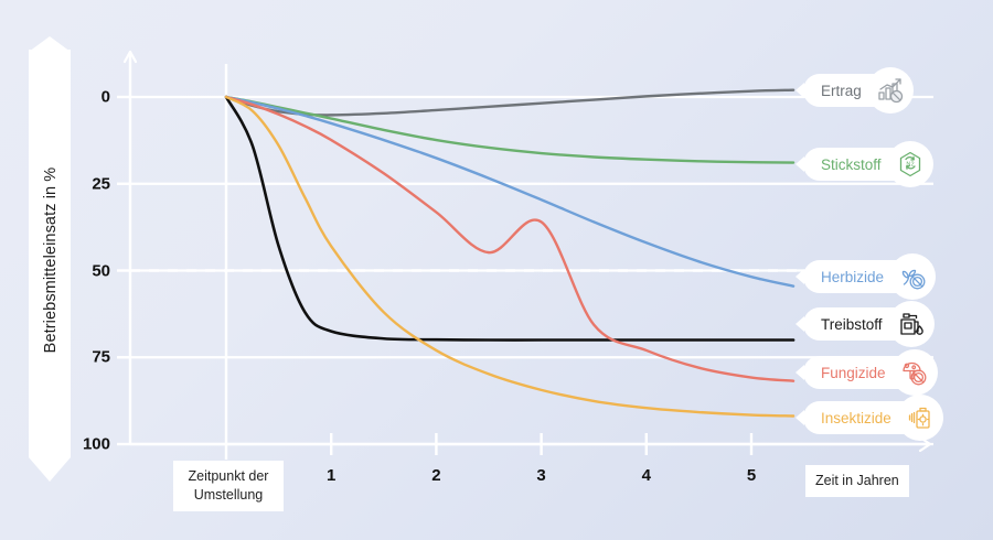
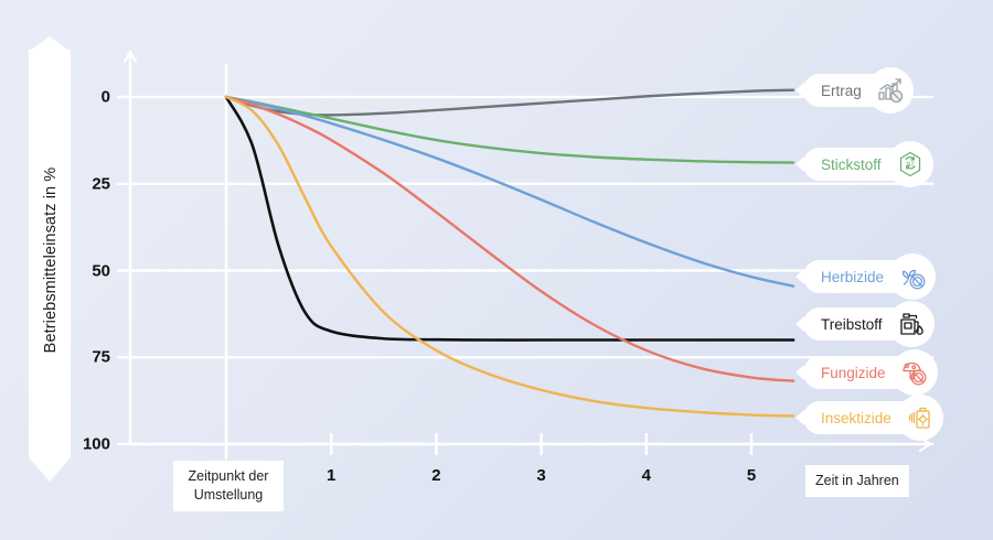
Fungizide/3: 64 -> 44
